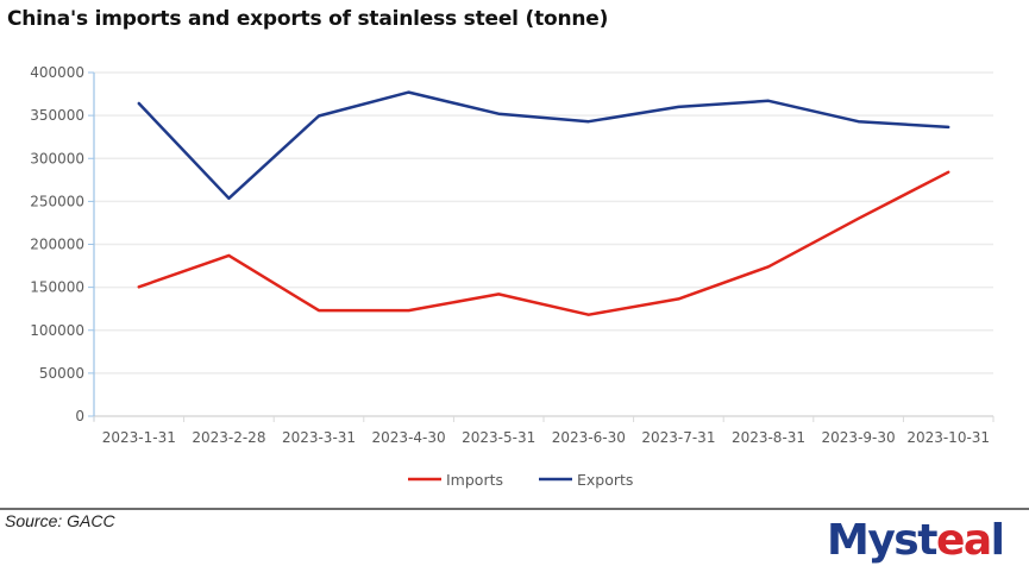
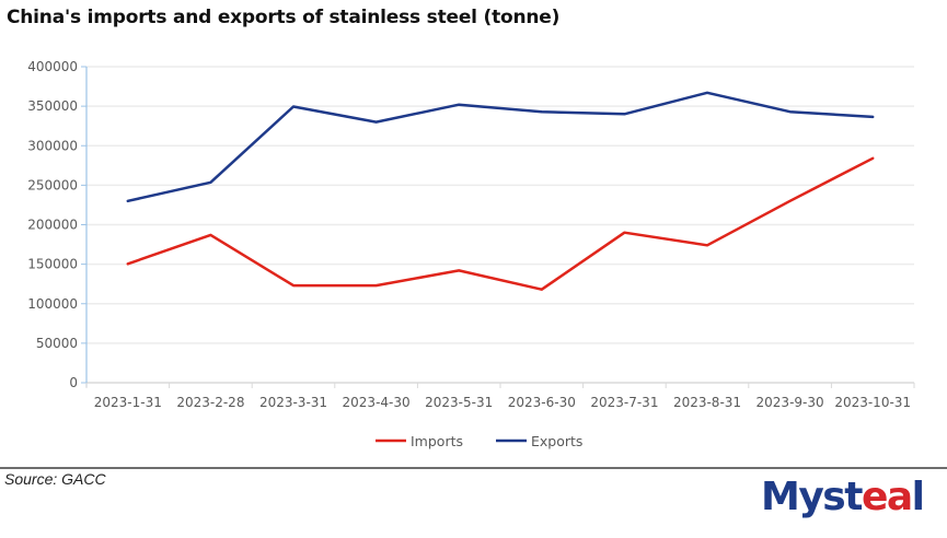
Exports/2023-1-31: 360000 -> 230000
Exports/2023-4-30: 380000 -> 330000
Imports/2023-7-31: 140000 -> 190000
Exports/2023-7-31: 360000 -> 340000
